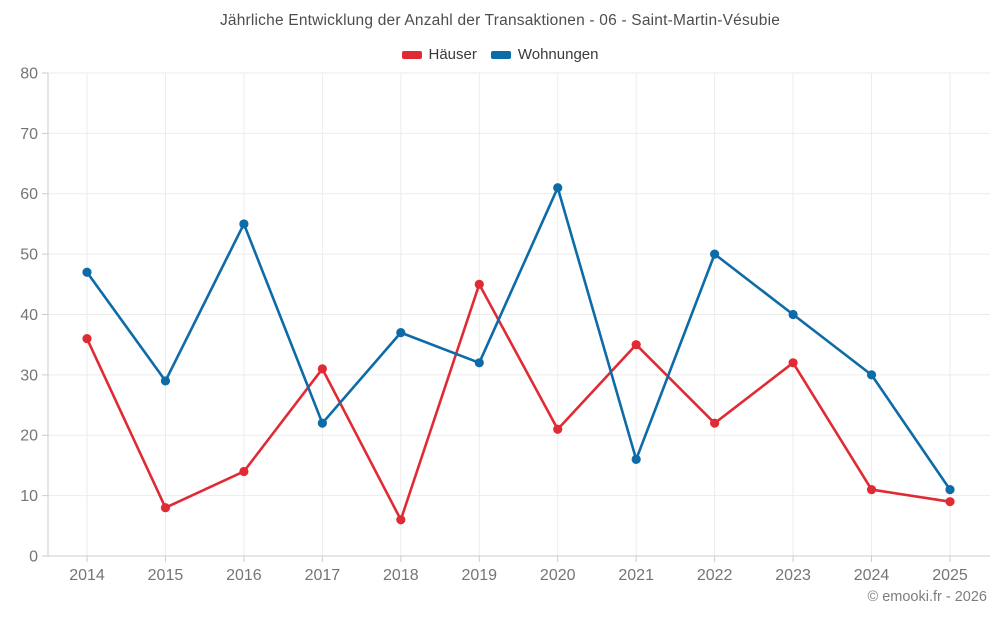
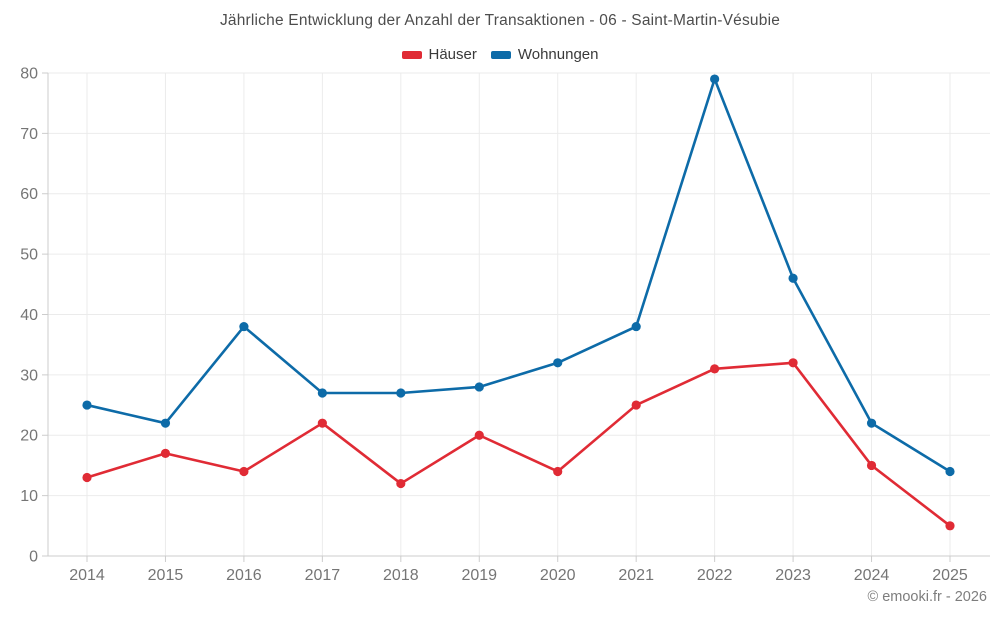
Häuser/2014: 36 -> 13
Wohnungen/2014: 47 -> 25
Häuser/2015: 8 -> 17
Wohnungen/2015: 29 -> 22
Wohnungen/2016: 55 -> 38
Häuser/2017: 31 -> 22
Wohnungen/2017: 22 -> 27
Häuser/2018: 6 -> 12
Wohnungen/2018: 37 -> 27
Häuser/2019: 45 -> 20
Wohnungen/2019: 32 -> 28
Häuser/2020: 21 -> 14
Wohnungen/2020: 61 -> 32
Häuser/2021: 35 -> 25
Wohnungen/2021: 16 -> 38
Häuser/2022: 22 -> 31
Wohnungen/2022: 50 -> 79
Wohnungen/2023: 40 -> 46
Häuser/2024: 11 -> 15
Wohnungen/2024: 30 -> 22
Häuser/2025: 9 -> 5
Wohnungen/2025: 11 -> 14
